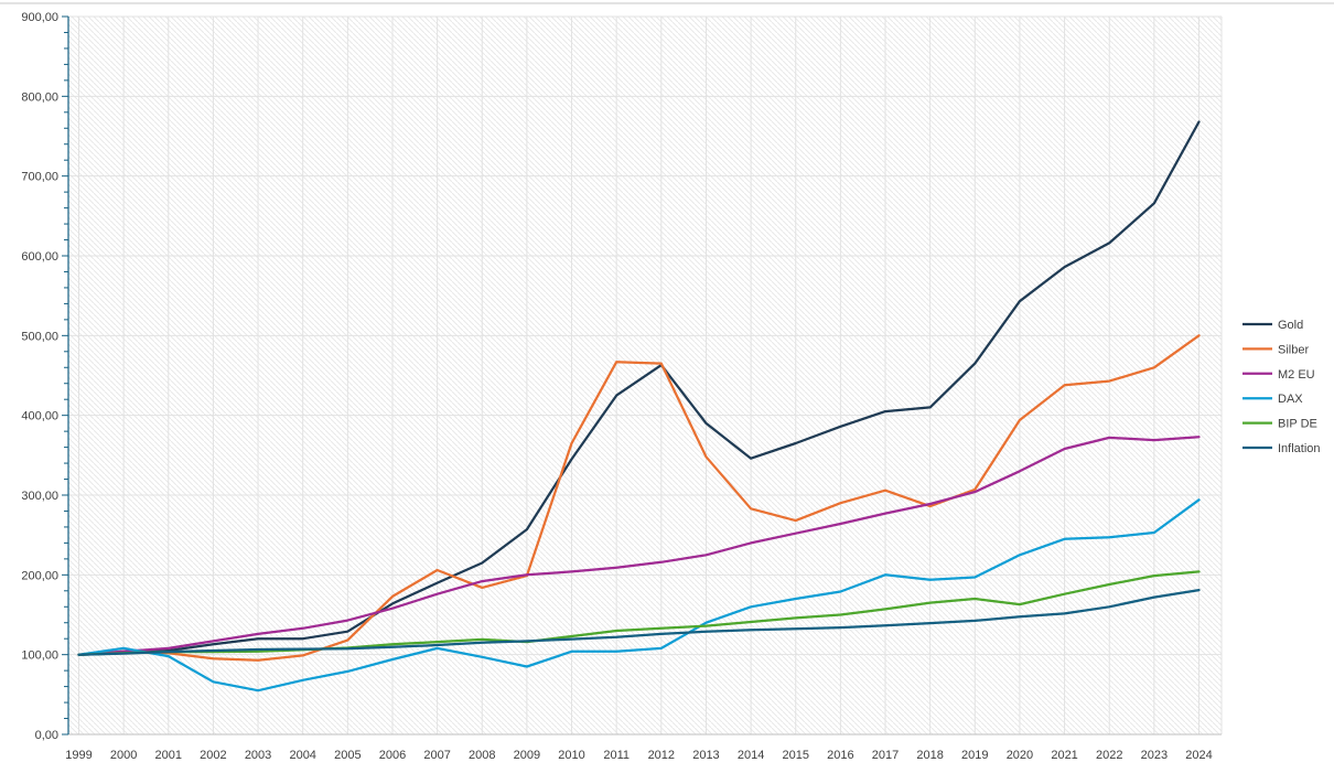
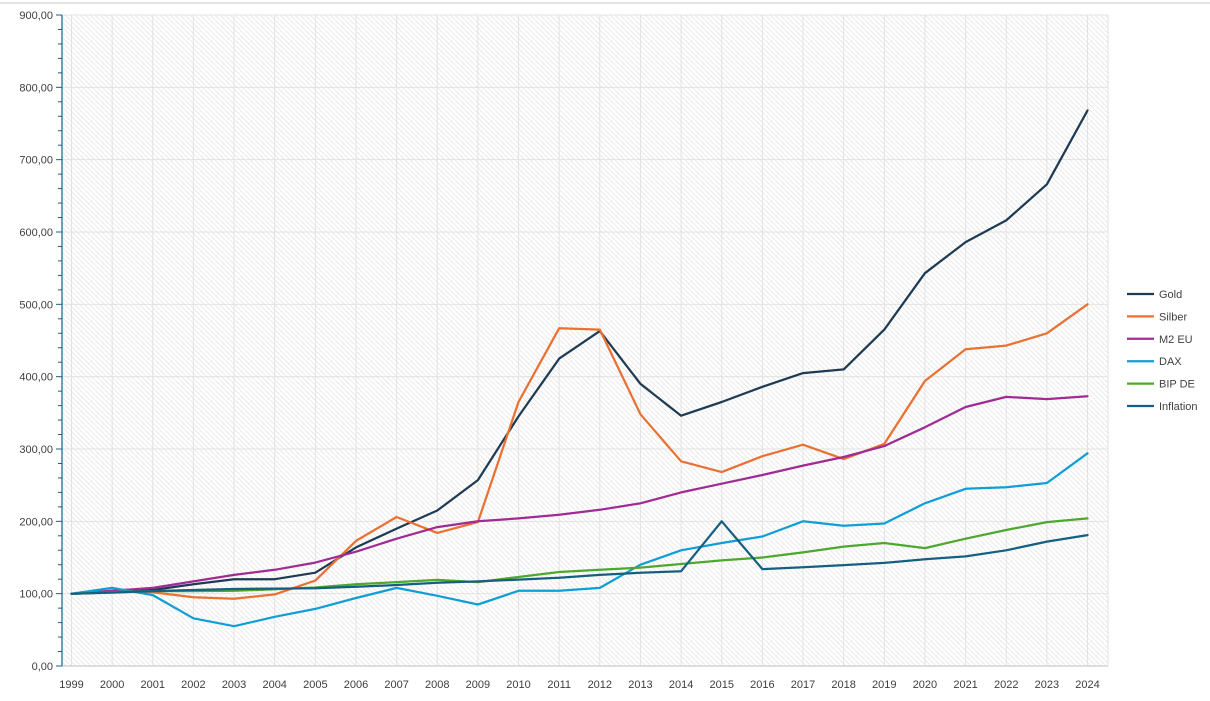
Inflation/2015: 130 -> 200
